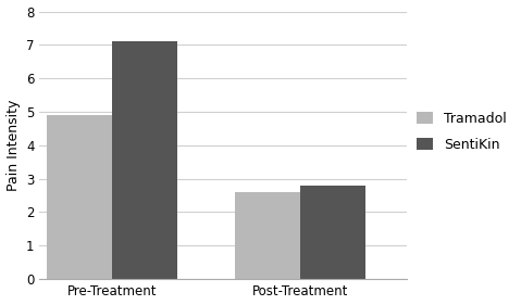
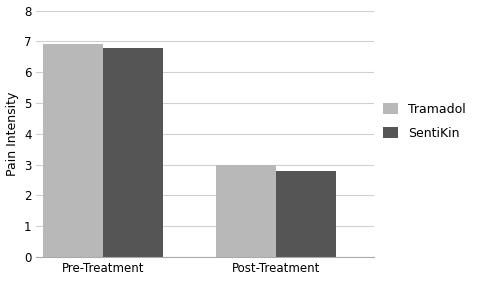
Tramadol/Pre-Treatment: 4.9 -> 6.9
SentiKin/Pre-Treatment: 7.1 -> 6.8
Tramadol/Post-Treatment: 2.6 -> 3.0
